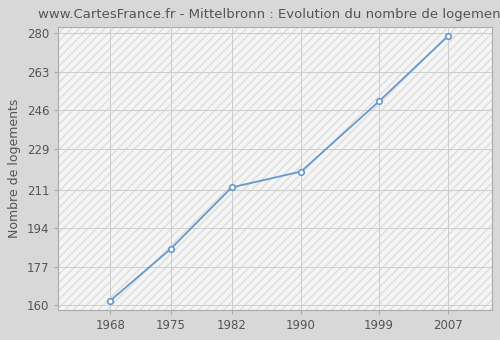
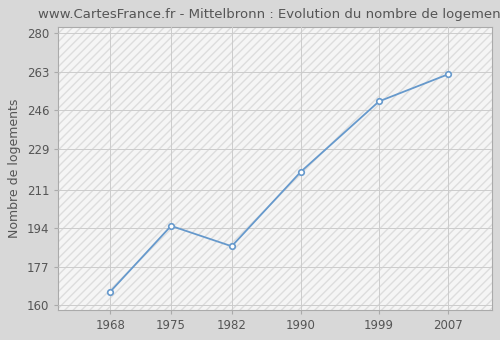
1968: 162 -> 166
1975: 185 -> 195
1982: 212 -> 186
2007: 279 -> 262
